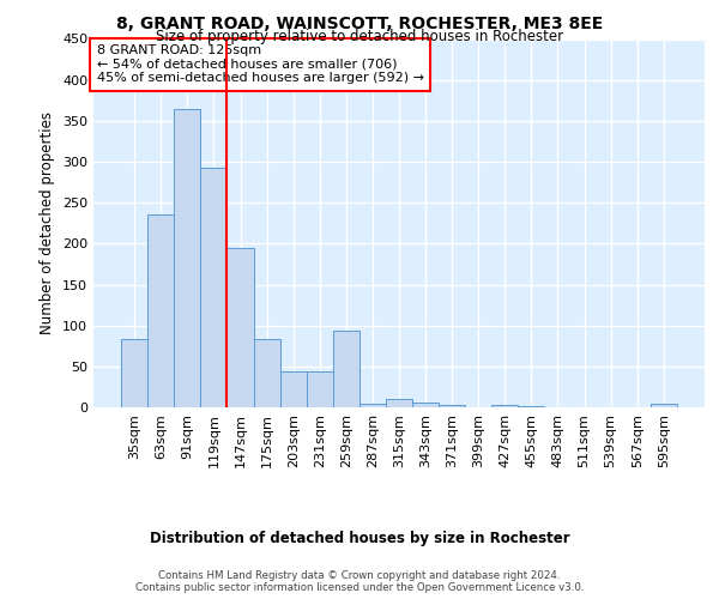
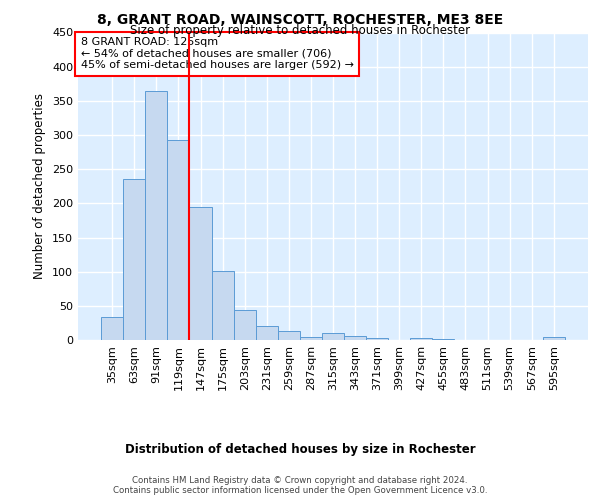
35sqm: 84 -> 33
175sqm: 84 -> 101
231sqm: 44 -> 20
259sqm: 94 -> 13
